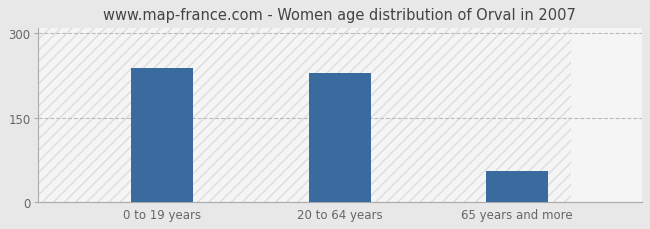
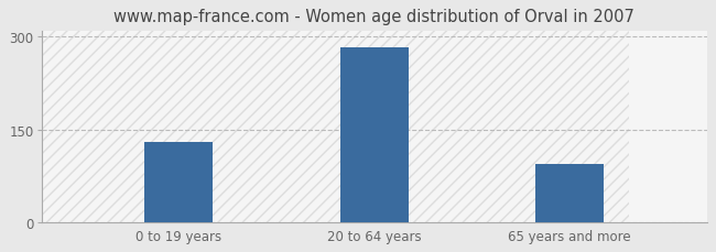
0 to 19 years: 238 -> 130
20 to 64 years: 230 -> 283
65 years and more: 56 -> 95
